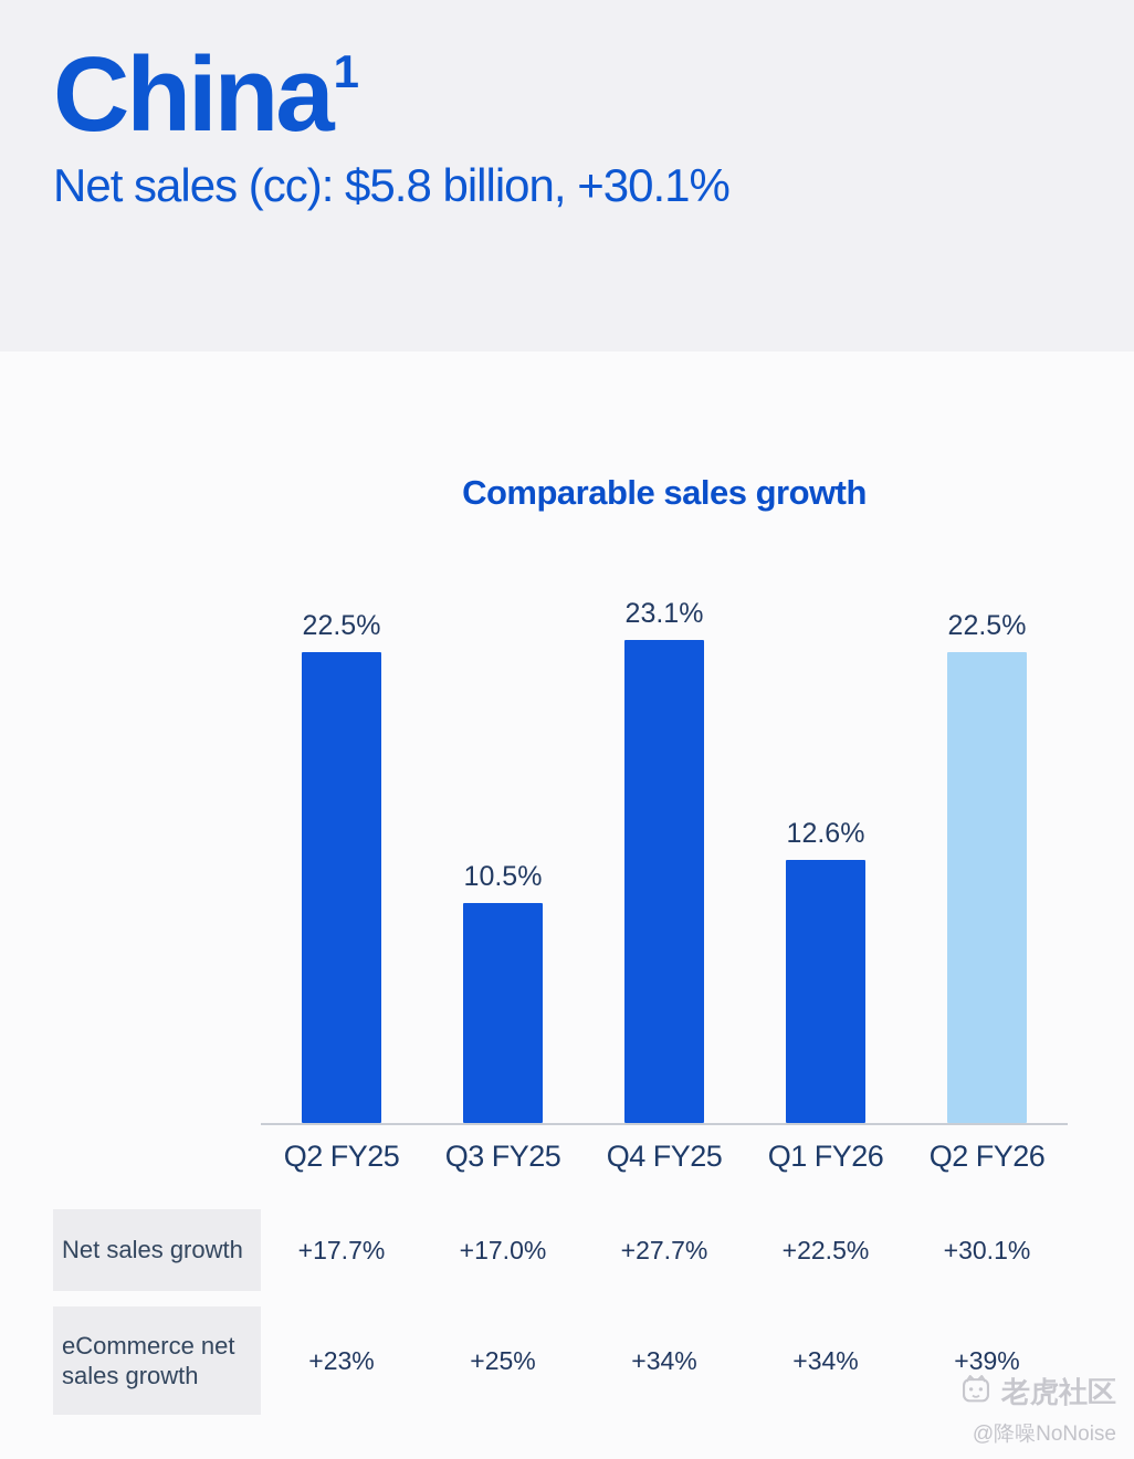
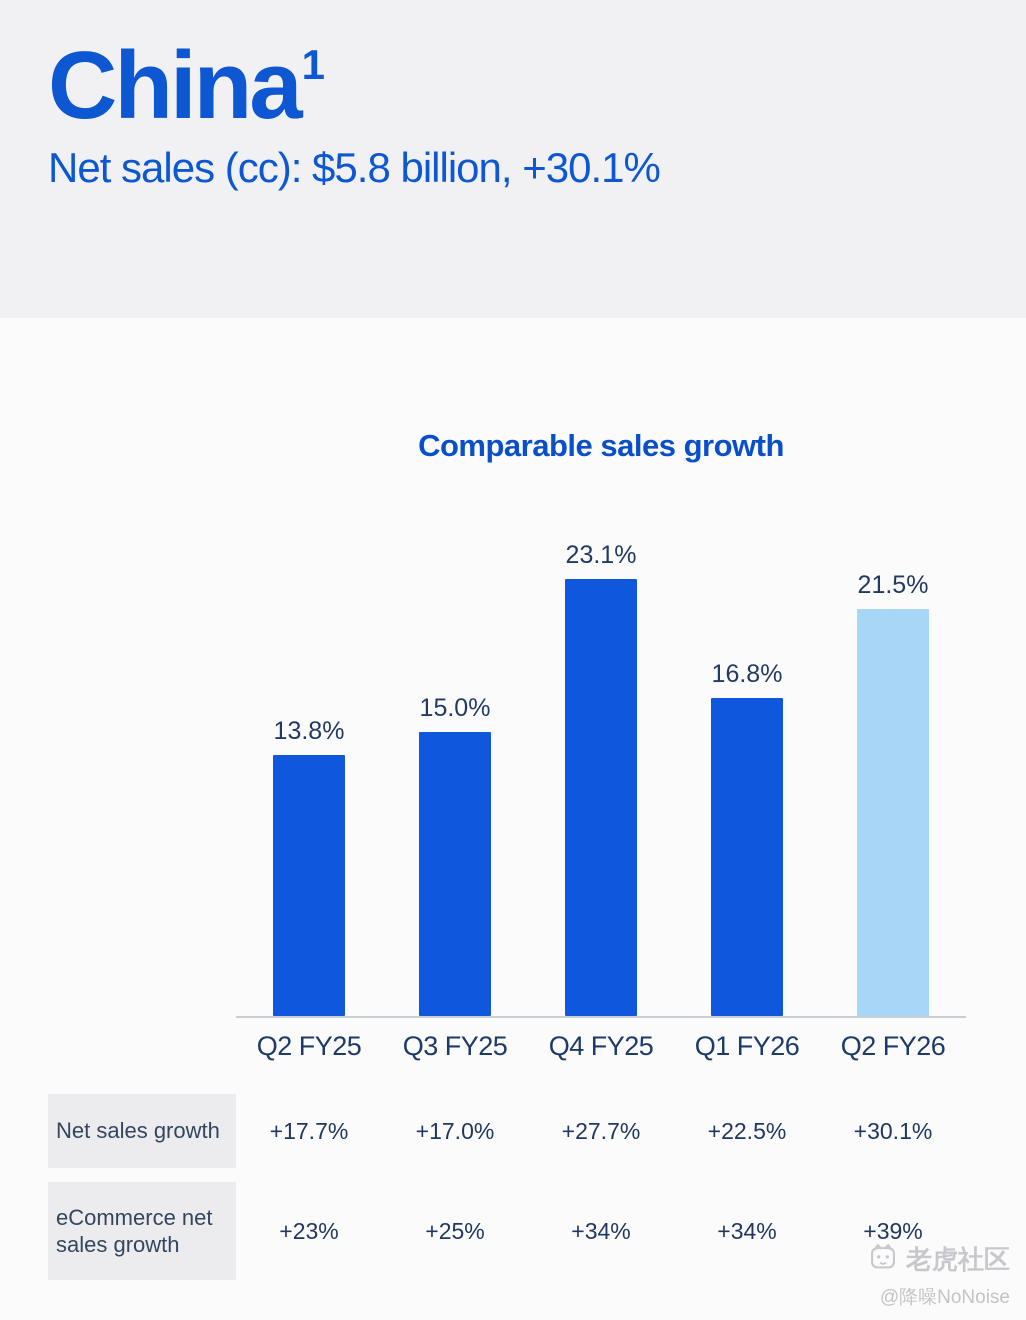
Q2 FY25: 22.5% -> 13.8%
Q3 FY25: 10.5% -> 15.0%
Q1 FY26: 12.6% -> 16.8%
Q2 FY26: 22.5% -> 21.5%
